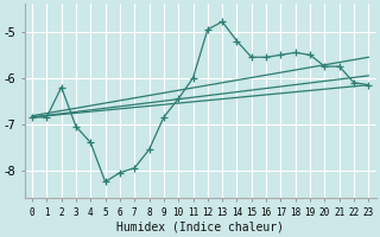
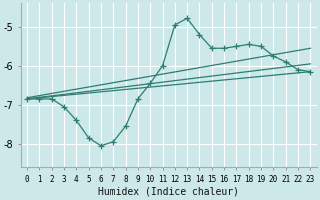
2: -6.20 -> -6.85
5: -8.25 -> -7.85
21: -5.75 -> -5.90
